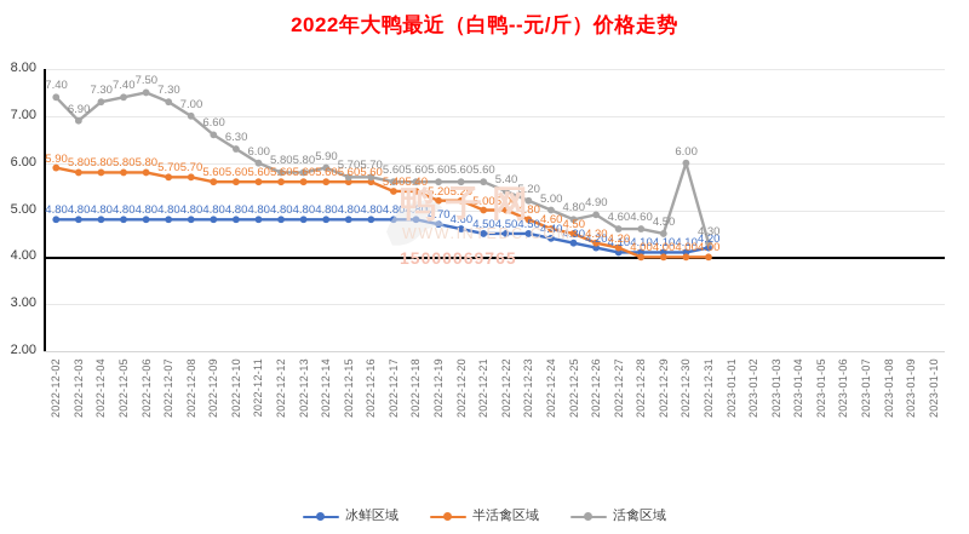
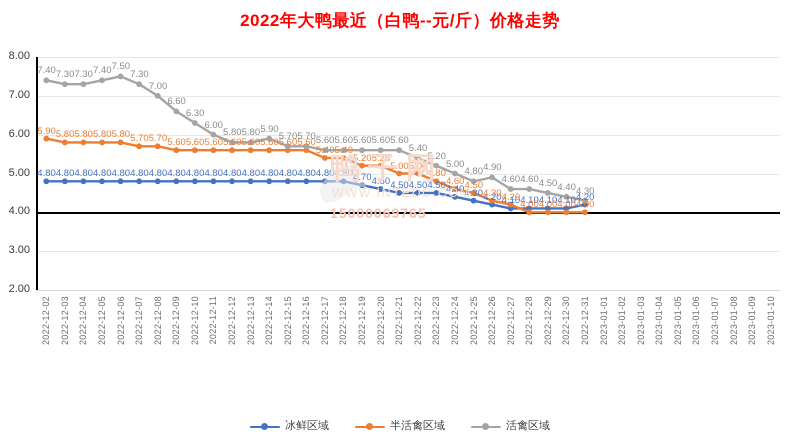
活禽区域/2022-12-03: 6.90 -> 7.30
活禽区域/2022-12-30: 6.00 -> 4.40
